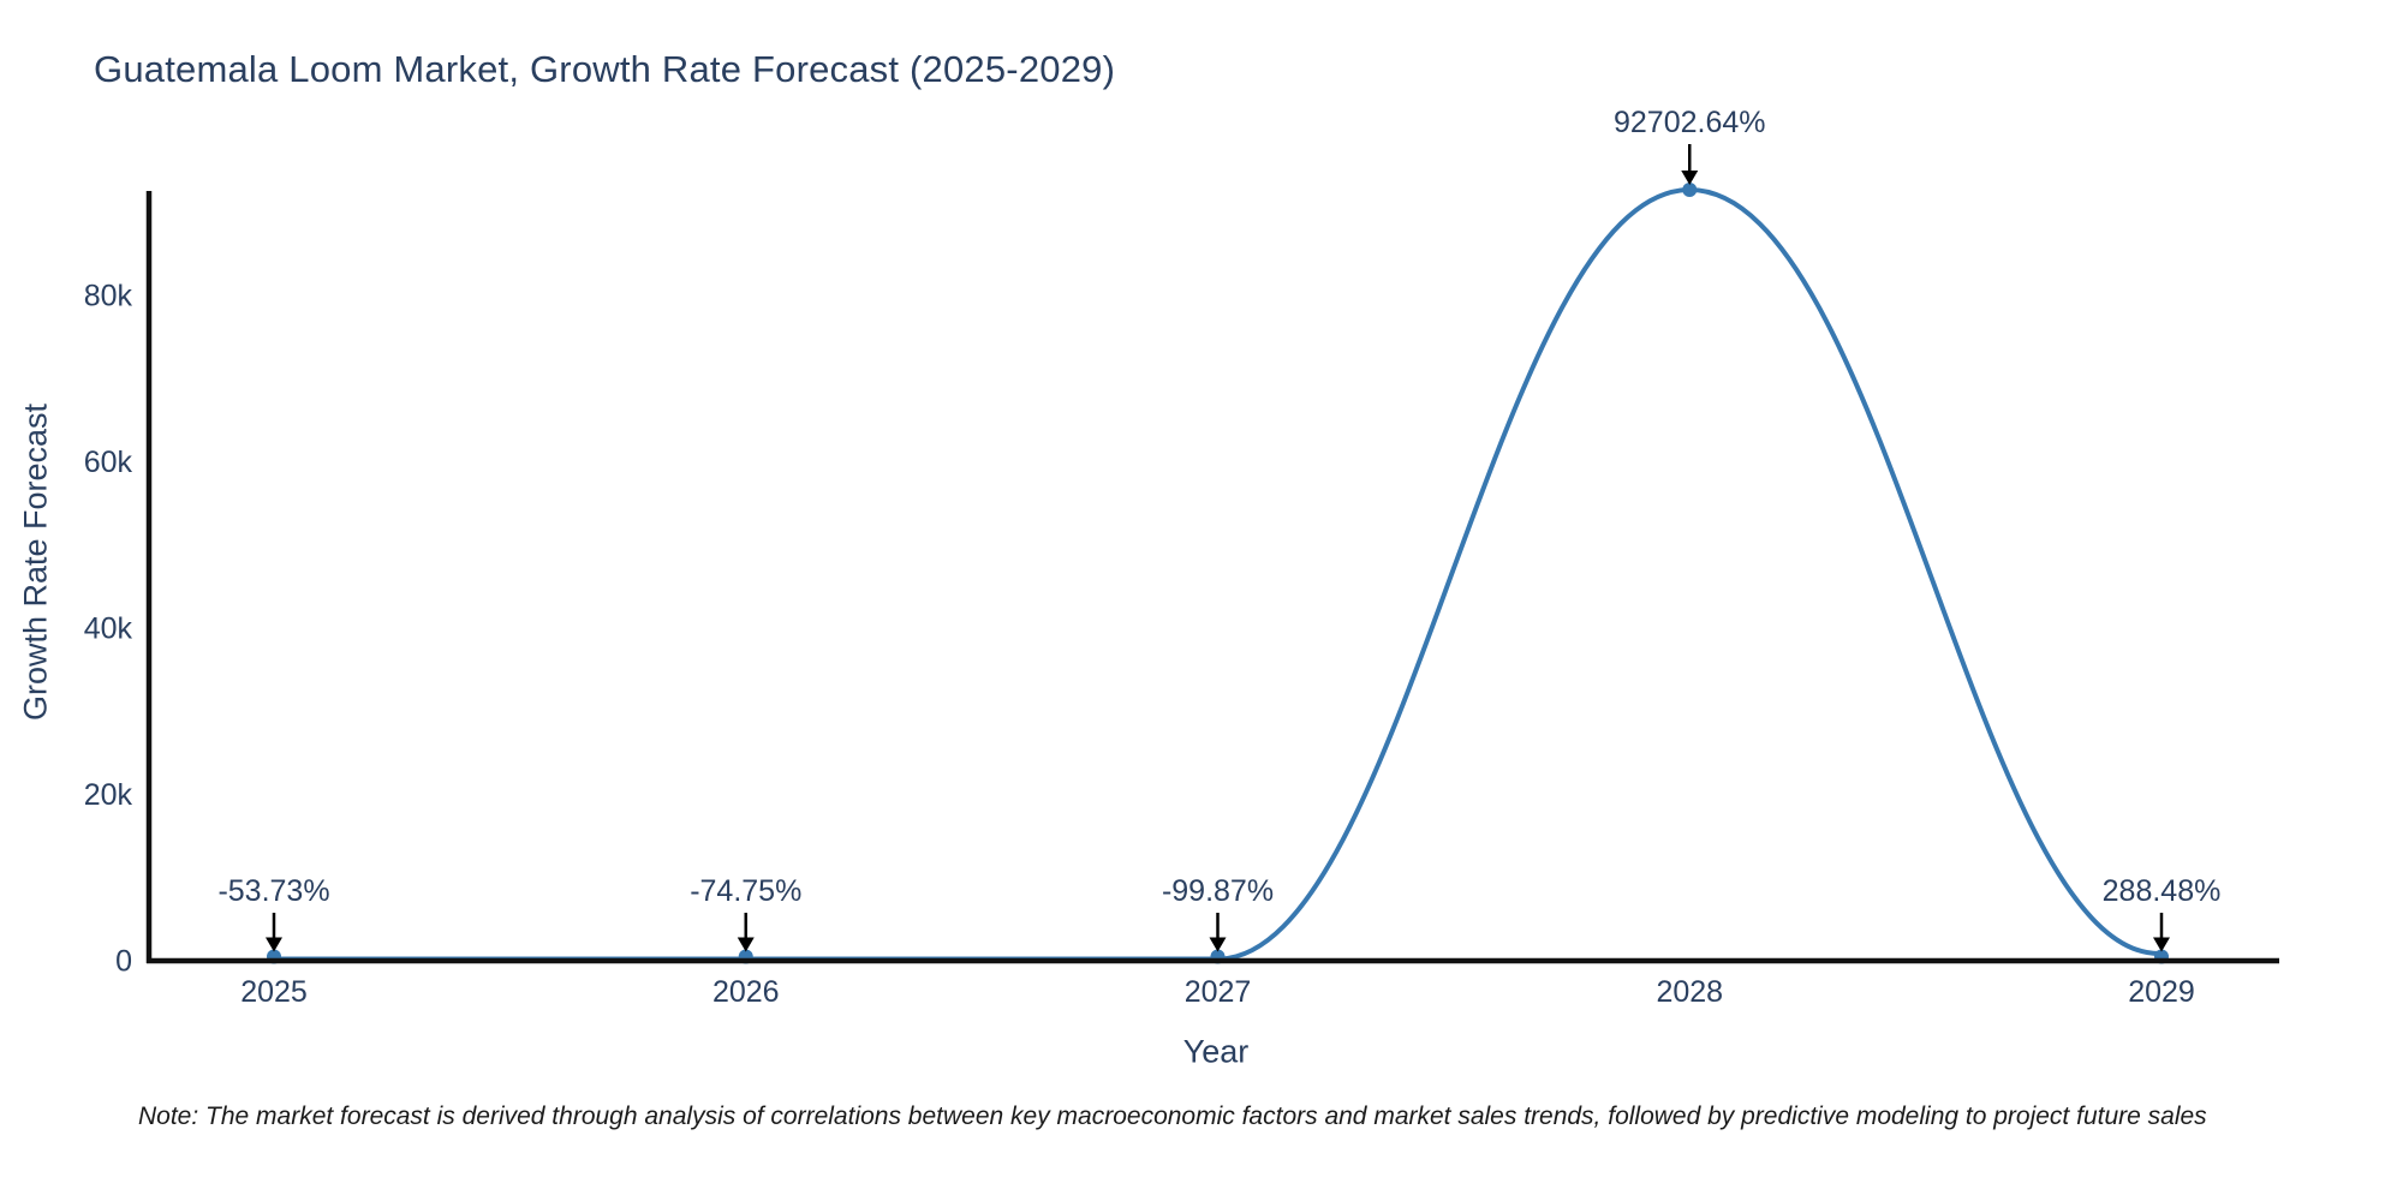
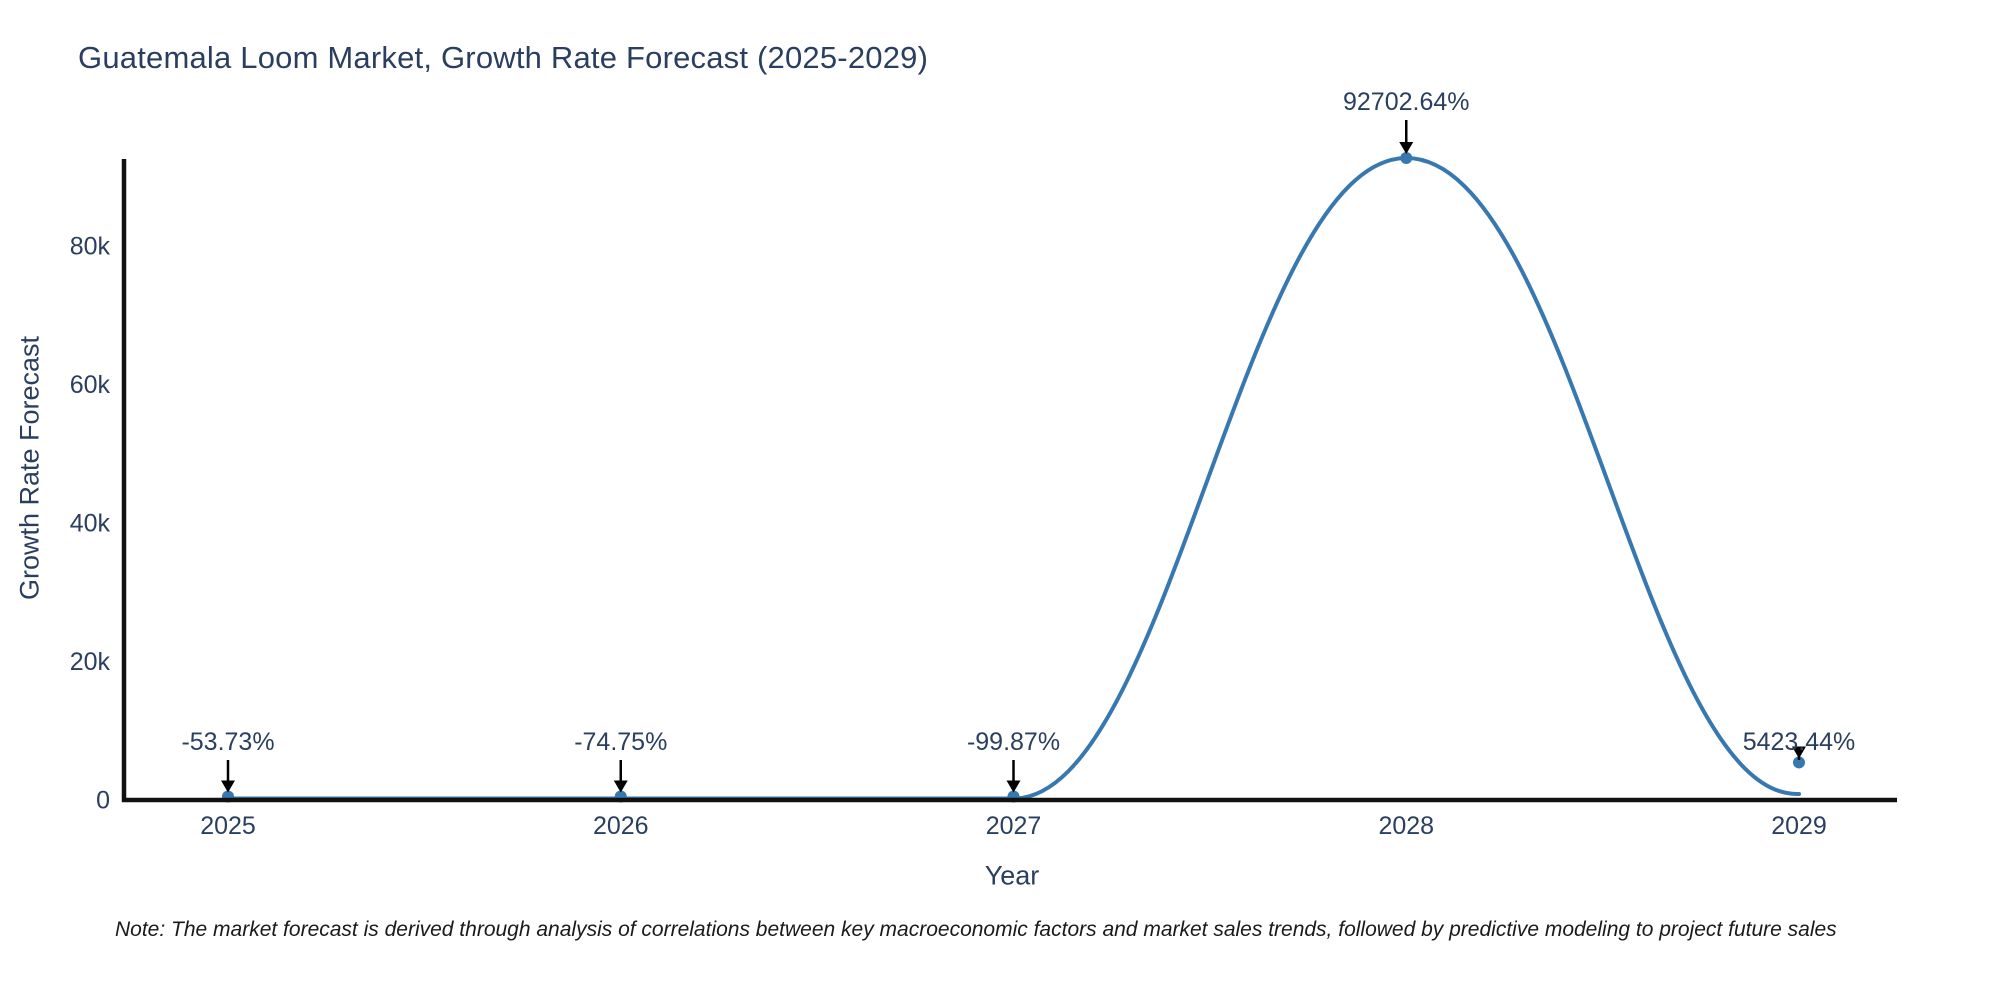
2029: 288.48% -> 5423.44%
